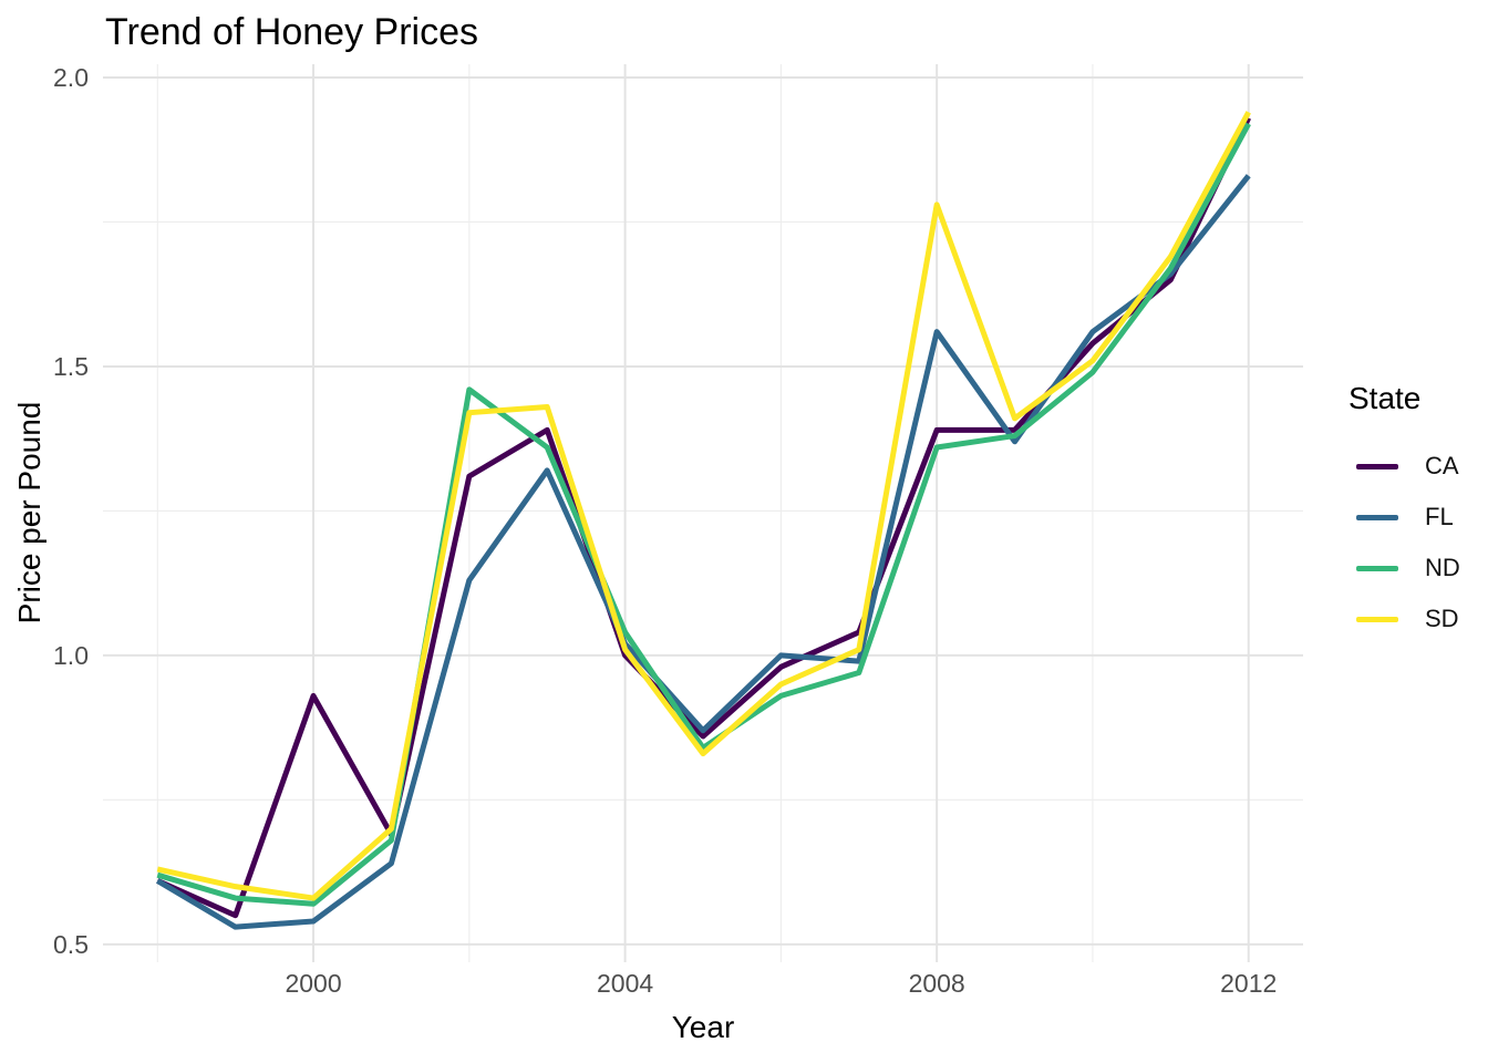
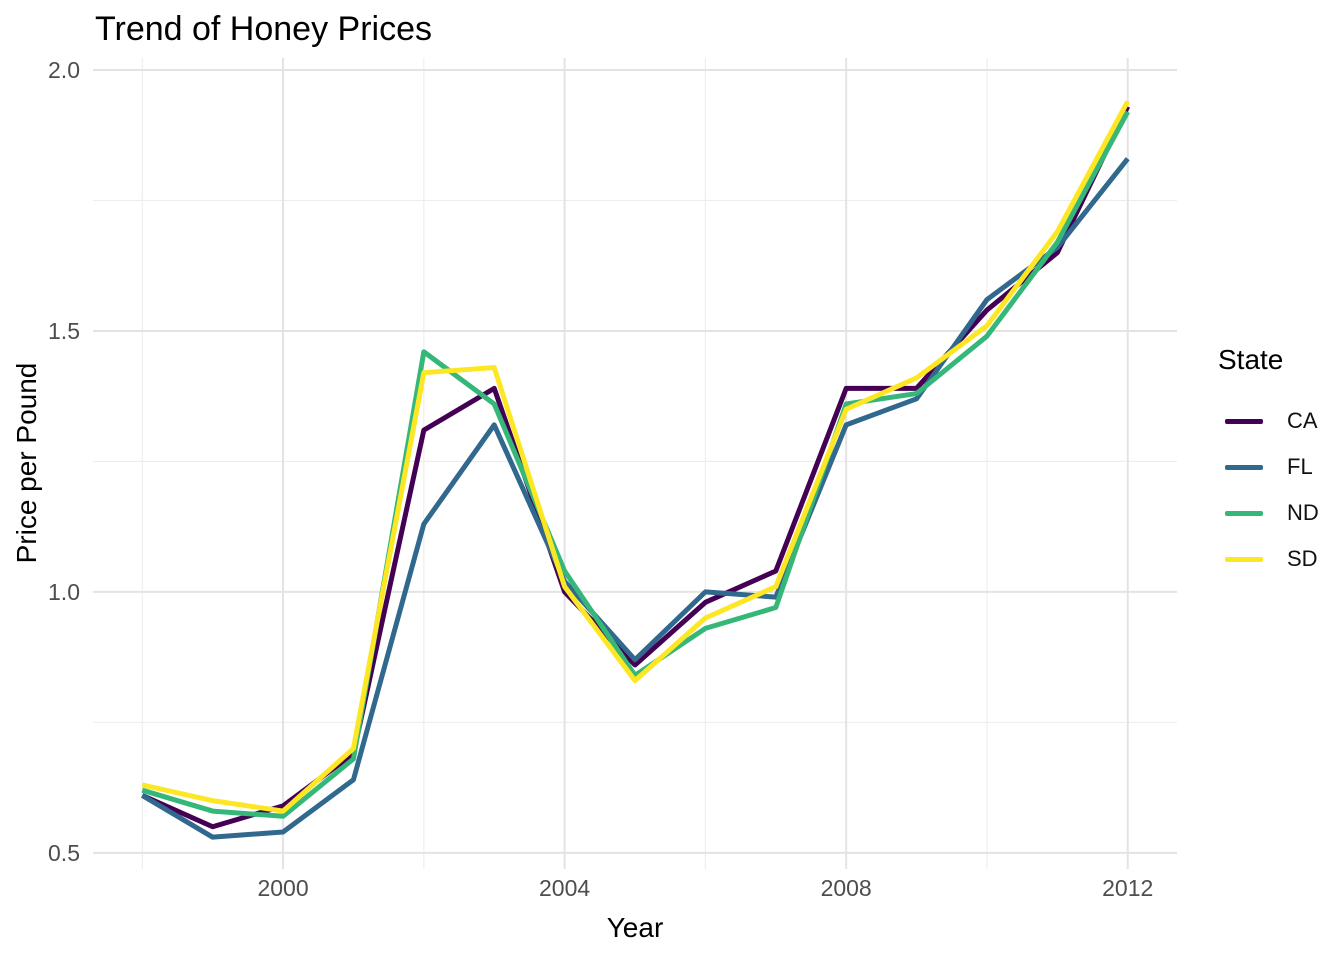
CA/2000: 0.93 -> 0.59
FL/2008: 1.56 -> 1.32
SD/2008: 1.78 -> 1.35
